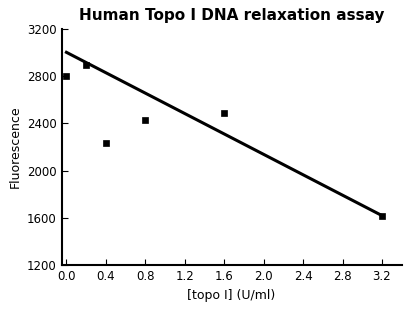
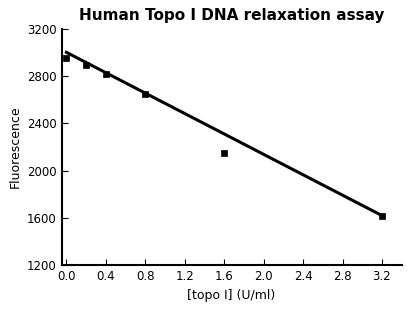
0.0: 2800 -> 2950
0.4: 2230 -> 2820
0.8: 2430 -> 2650
1.6: 2490 -> 2150
